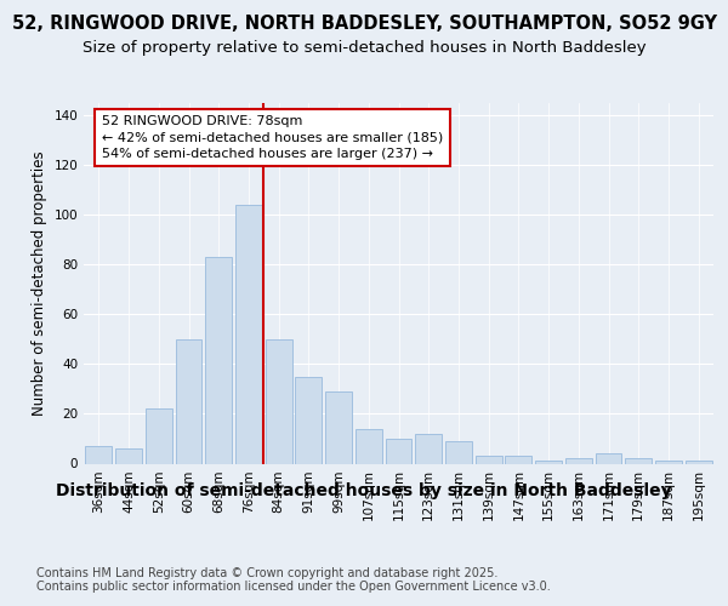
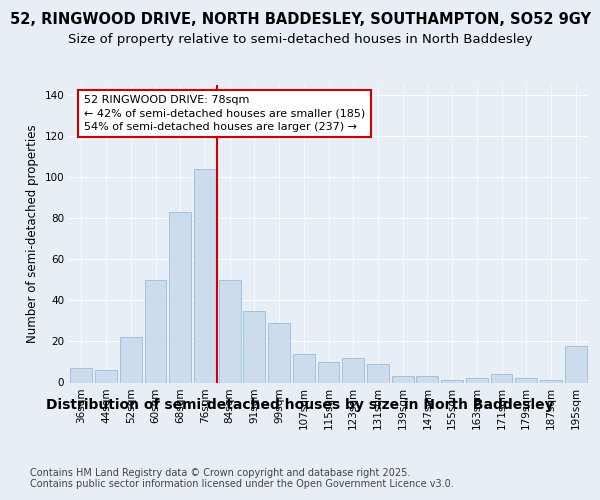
195sqm: 1 -> 18
